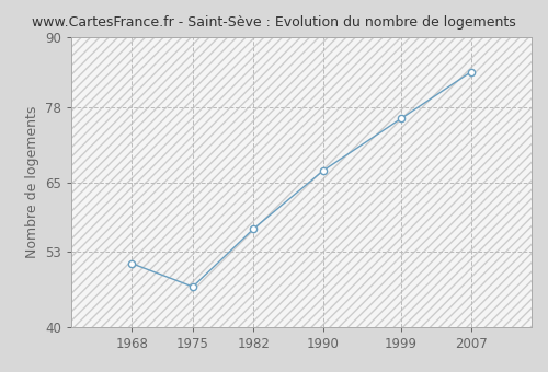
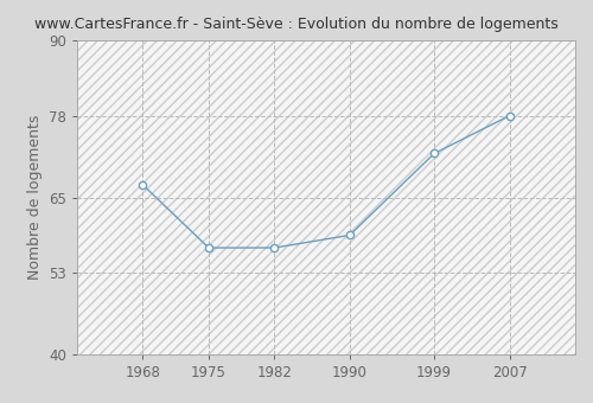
1968: 51 -> 67
1975: 47 -> 57
1990: 67 -> 59
1999: 76 -> 72
2007: 84 -> 78
